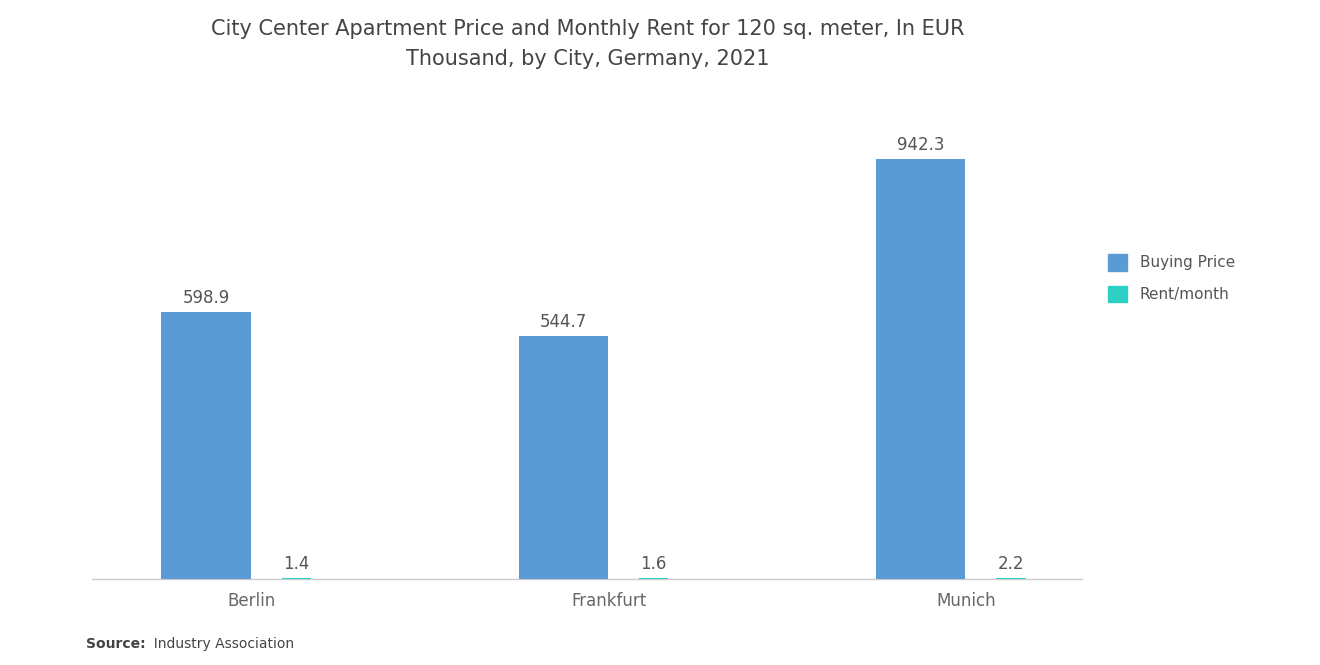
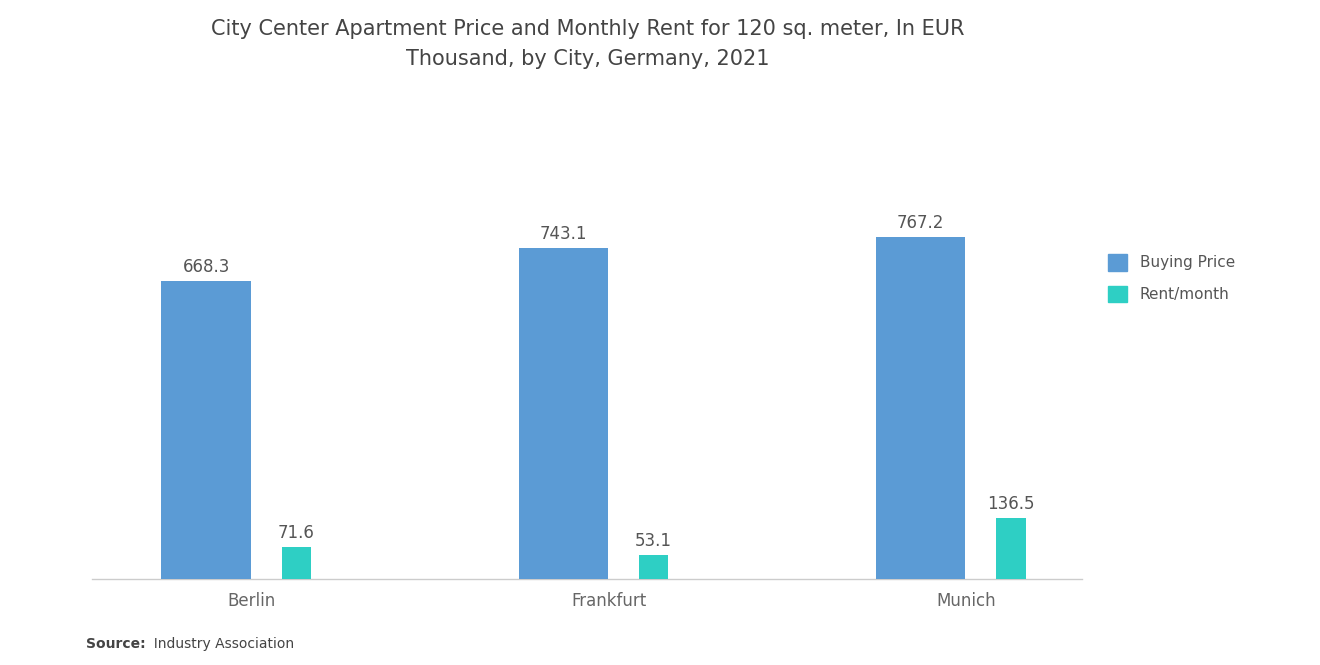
Buying Price/Berlin: 598.9 -> 668.3
Rent/month/Berlin: 1.4 -> 71.6
Buying Price/Frankfurt: 544.7 -> 743.1
Rent/month/Frankfurt: 1.6 -> 53.1
Buying Price/Munich: 942.3 -> 767.2
Rent/month/Munich: 2.2 -> 136.5
